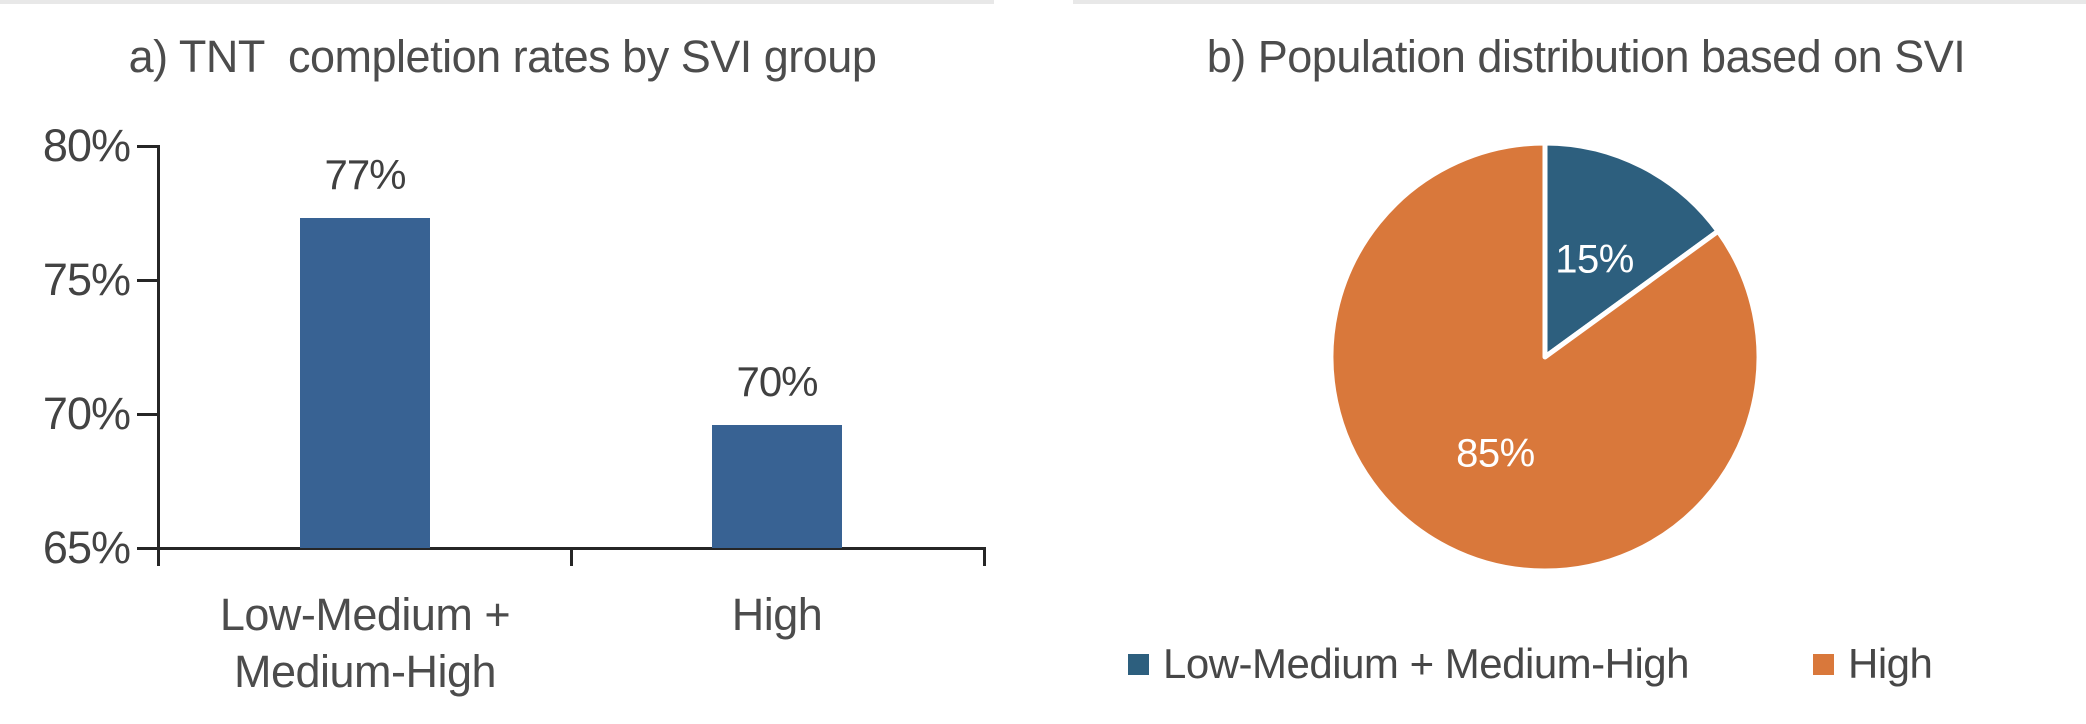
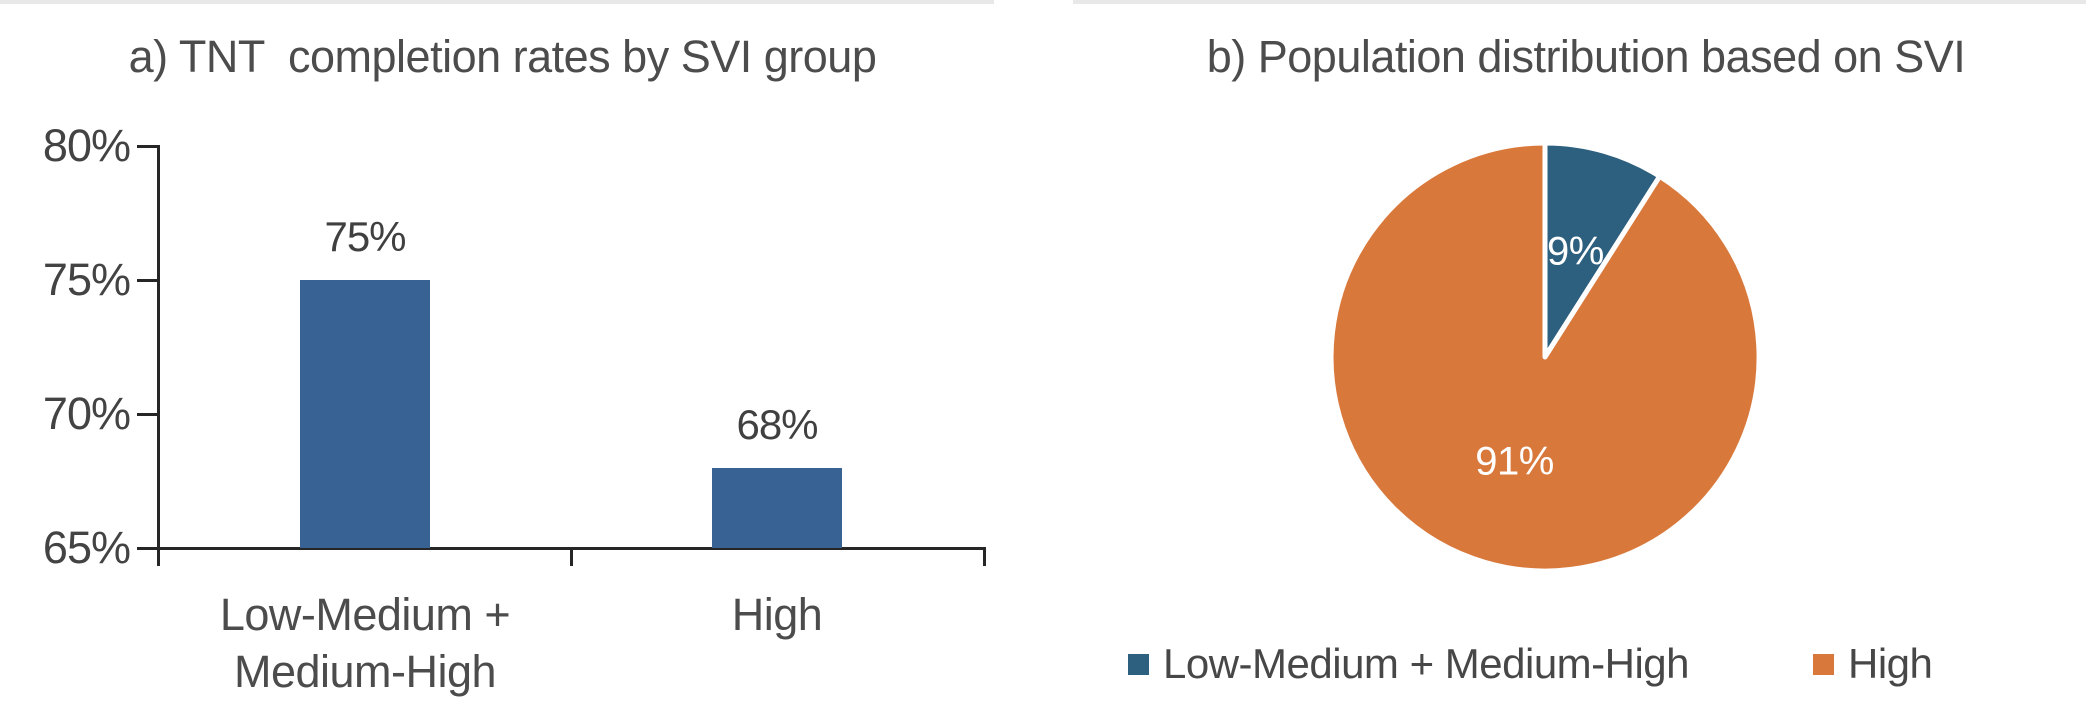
a) TNT completion rates by SVI group/Low-Medium + Medium-High: 77% -> 75%
a) TNT completion rates by SVI group/High: 70% -> 68%
b) Population distribution based on SVI/Low-Medium + Medium-High: 15% -> 9%
b) Population distribution based on SVI/High: 85% -> 91%
